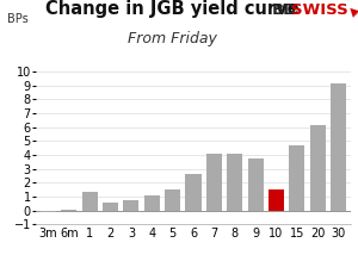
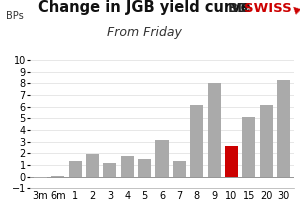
2: 0.6 -> 1.9
3: 0.8 -> 1.2
4: 1.1 -> 1.8
6: 2.6 -> 3.1
7: 4.0 -> 1.3
8: 4.0 -> 6.1
9: 3.8 -> 8.0
10: 1.5 -> 2.6
15: 4.7 -> 5.1
30: 9.2 -> 8.3
